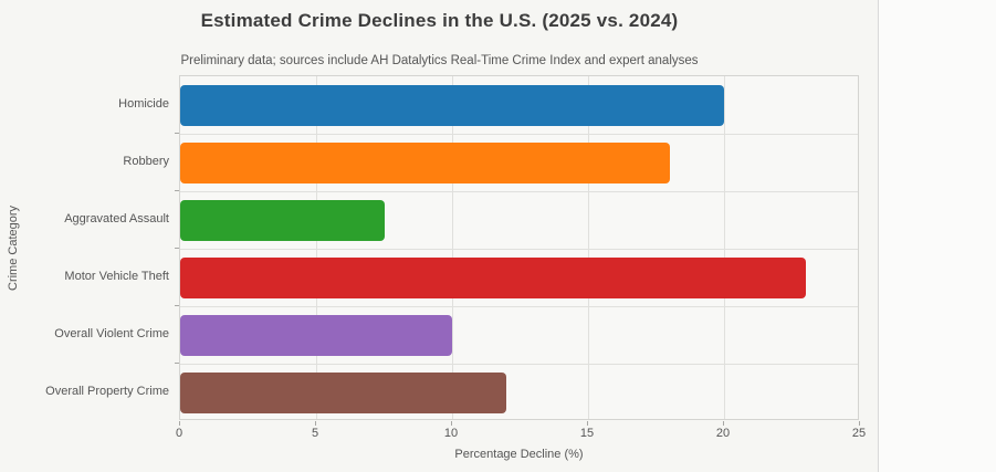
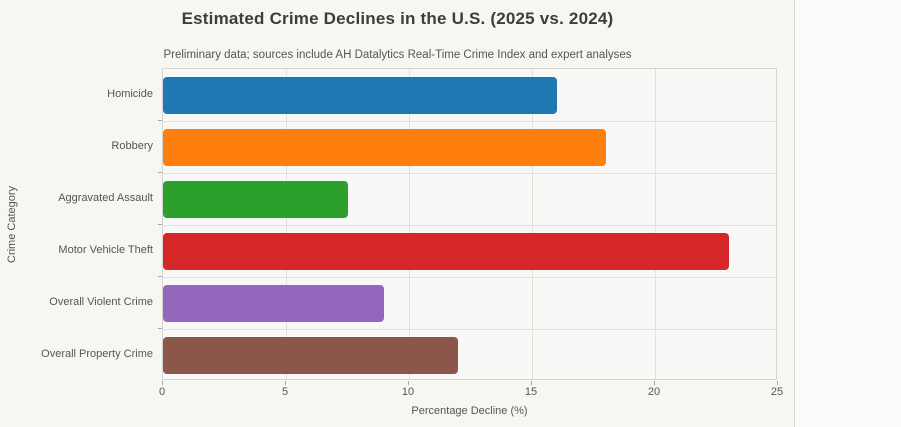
Homicide: 20.0 -> 16.0
Overall Violent Crime: 10.0 -> 9.0
